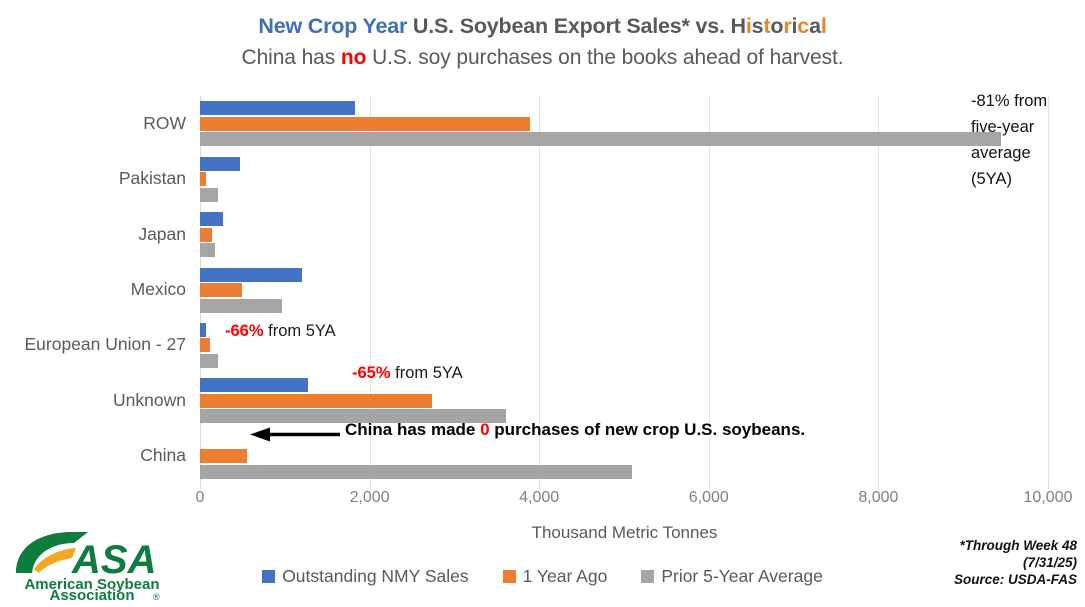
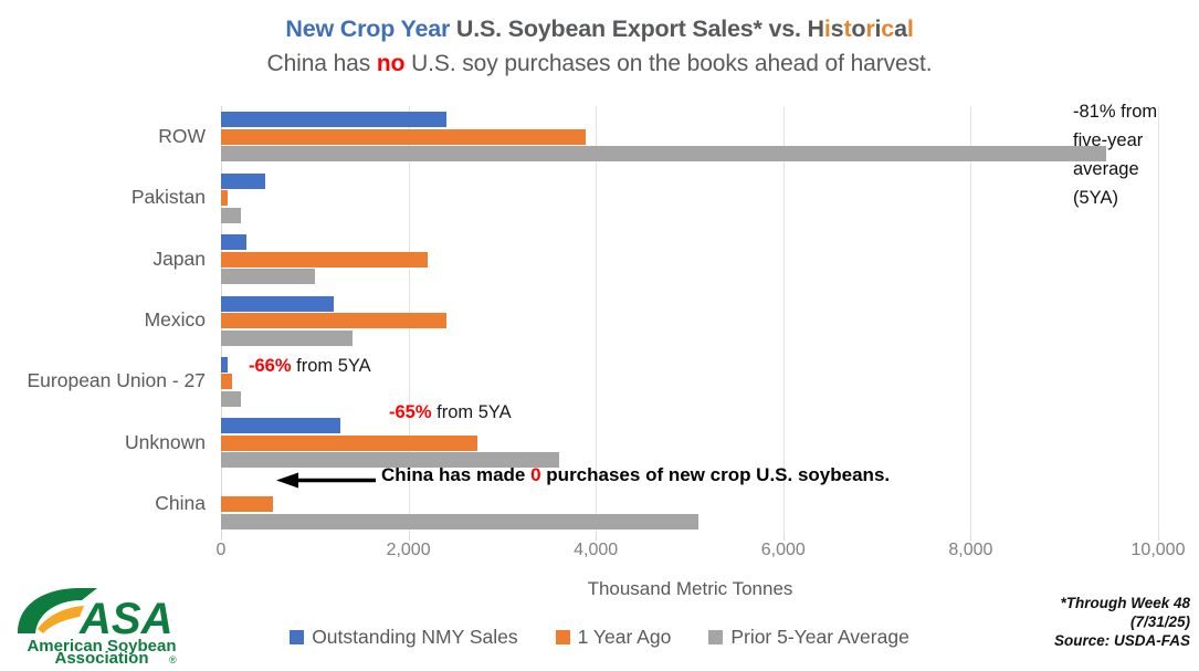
Outstanding NMY Sales/ROW: 1800 -> 2400
1 Year Ago/Japan: 100 -> 2200
Prior 5-Year Average/Japan: 200 -> 1000
1 Year Ago/Mexico: 500 -> 2400
Prior 5-Year Average/Mexico: 1000 -> 1400
